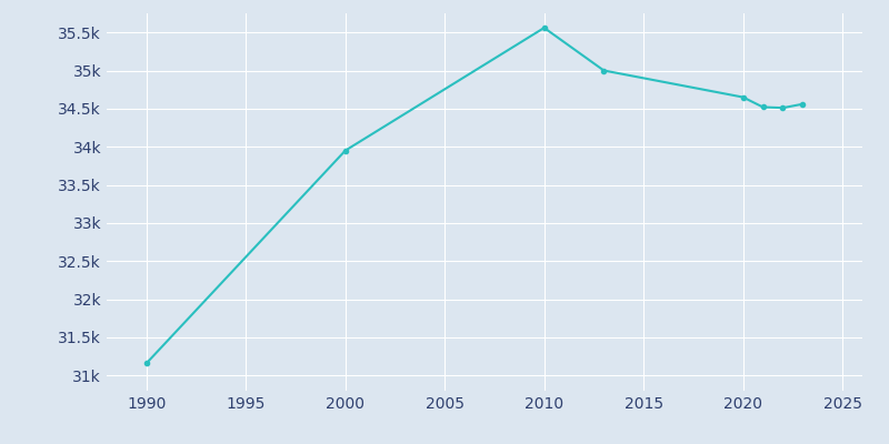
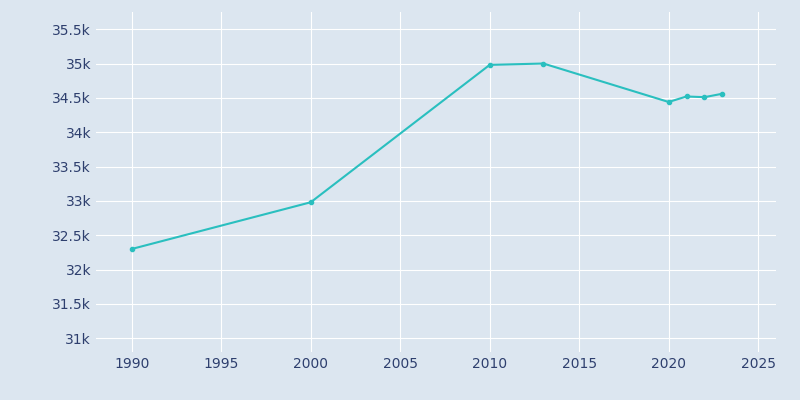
1990: 31.16k -> 32.30k
2000: 33.95k -> 32.98k
2010: 35.56k -> 34.98k
2020: 34.65k -> 34.44k
